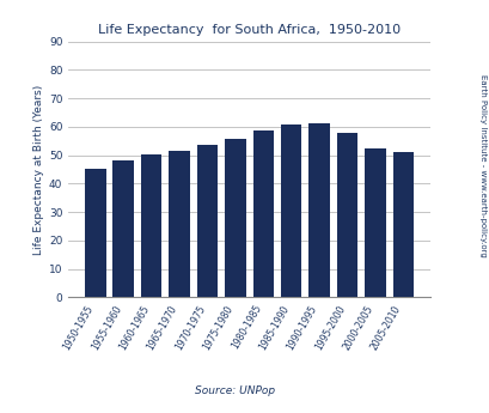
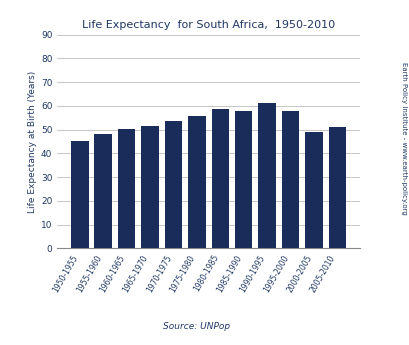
1985-1990: 60.7 -> 58.0
2000-2005: 52.2 -> 49.0
